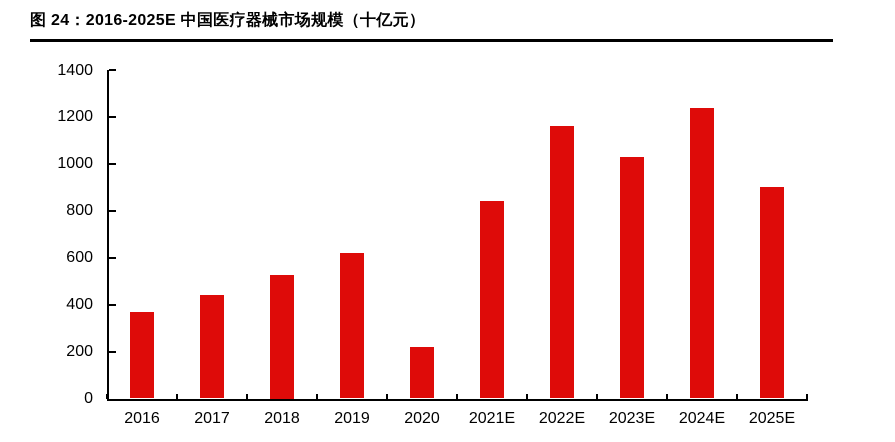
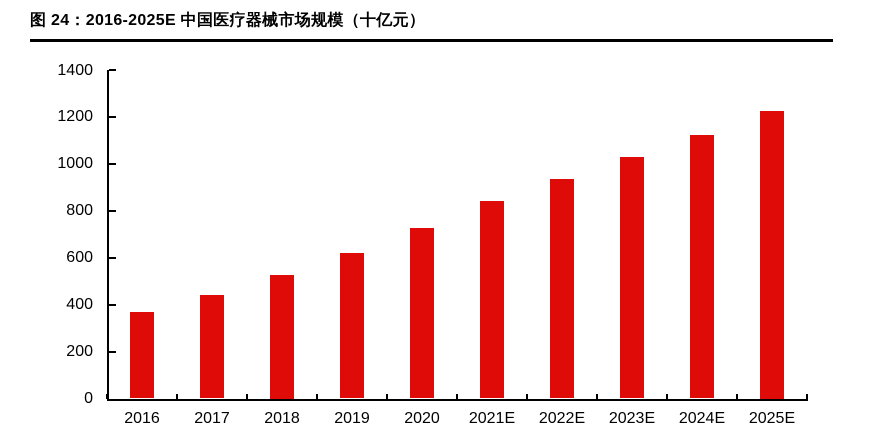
2020: 220 -> 720
2022E: 1160 -> 940
2024E: 1240 -> 1120
2025E: 900 -> 1220
